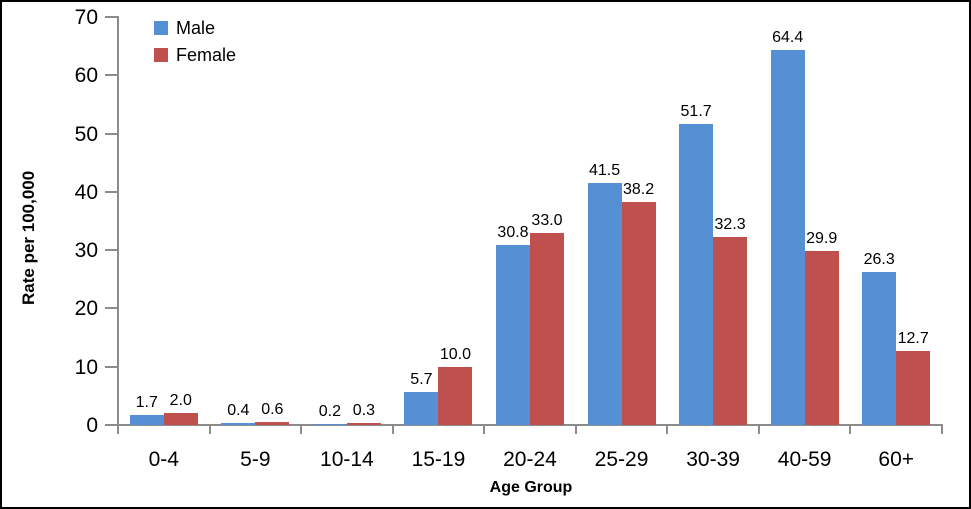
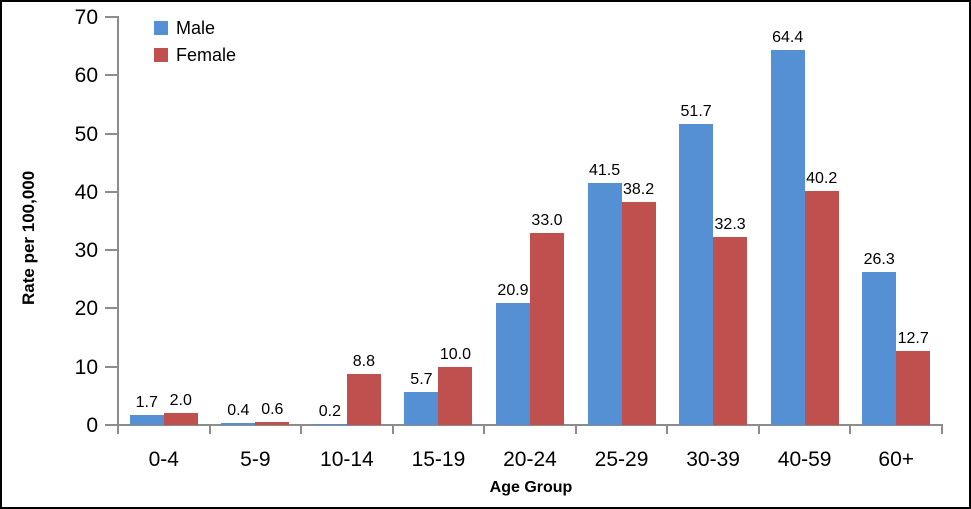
Female/10-14: 0.3 -> 8.8
Male/20-24: 30.8 -> 20.9
Female/40-59: 29.9 -> 40.2
